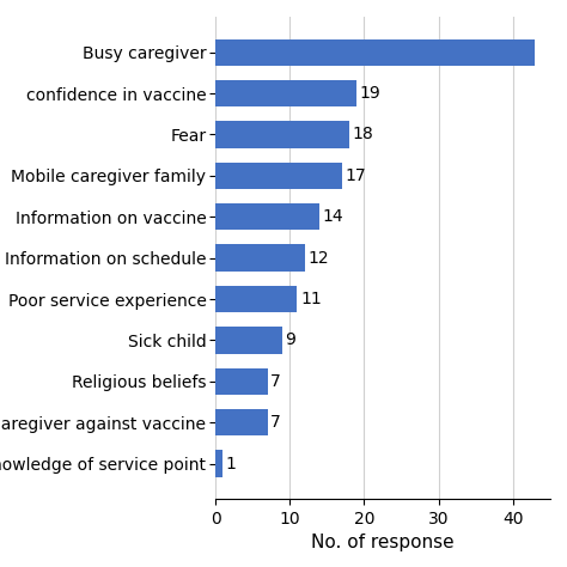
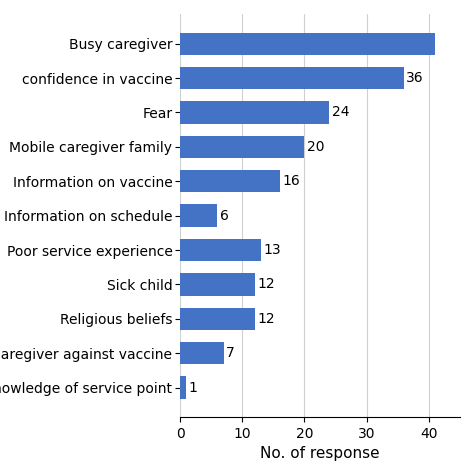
Busy caregiver: 43 -> 41
confidence in vaccine: 19 -> 36
Fear: 18 -> 24
Mobile caregiver family: 17 -> 20
Information on vaccine: 14 -> 16
Information on schedule: 12 -> 6
Poor service experience: 11 -> 13
Sick child: 9 -> 12
Religious beliefs: 7 -> 12
